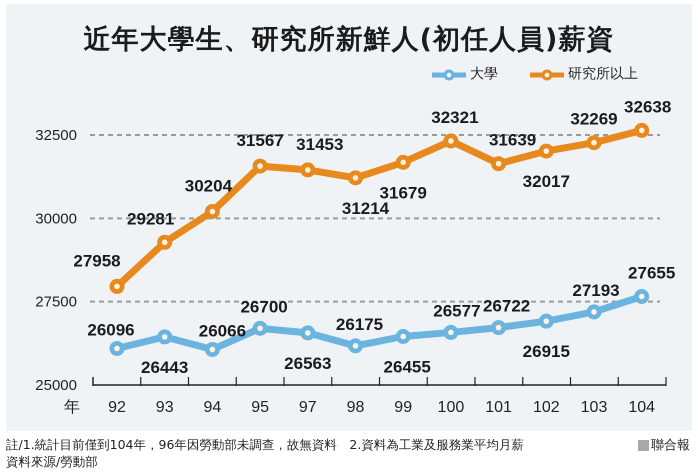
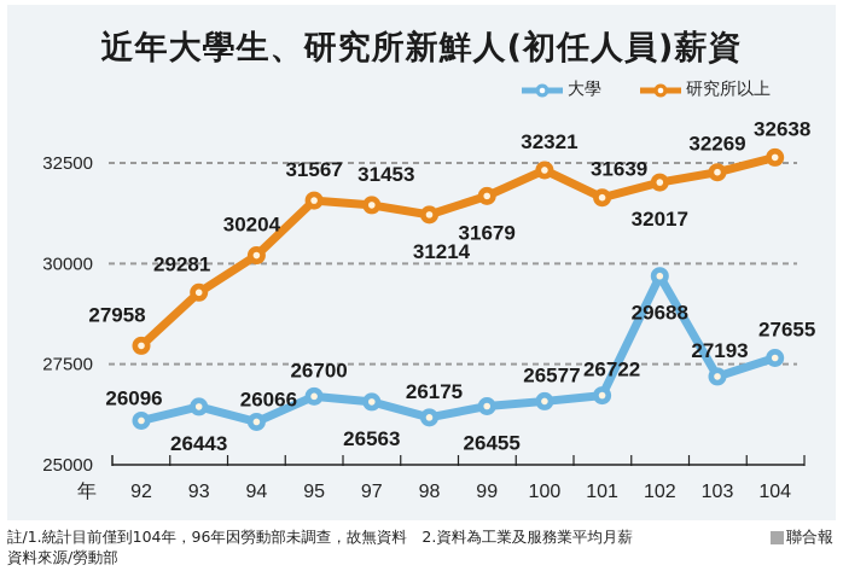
大學/102: 26915 -> 29688
